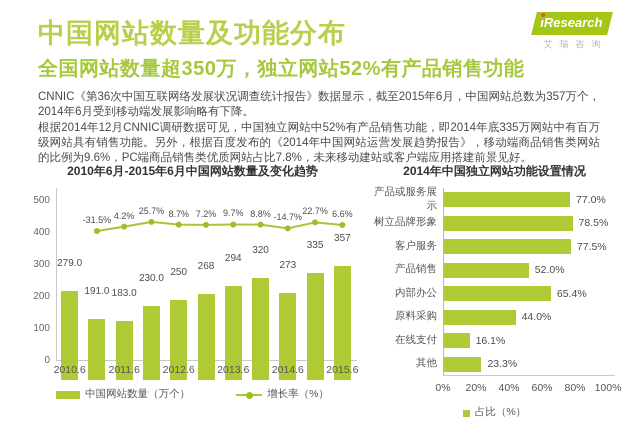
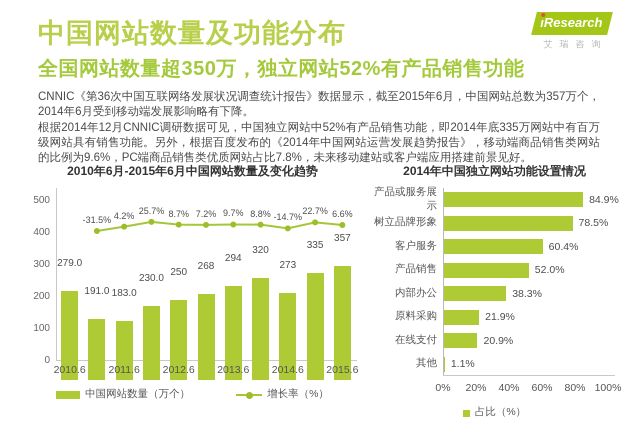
2014年中国独立网站功能设置情况/产品或服务展示: 77.0% -> 84.9%
2014年中国独立网站功能设置情况/客户服务: 77.5% -> 60.4%
2014年中国独立网站功能设置情况/内部办公: 65.4% -> 38.3%
2014年中国独立网站功能设置情况/原料采购: 44.0% -> 21.9%
2014年中国独立网站功能设置情况/在线支付: 16.1% -> 20.9%
2014年中国独立网站功能设置情况/其他: 23.3% -> 1.1%
